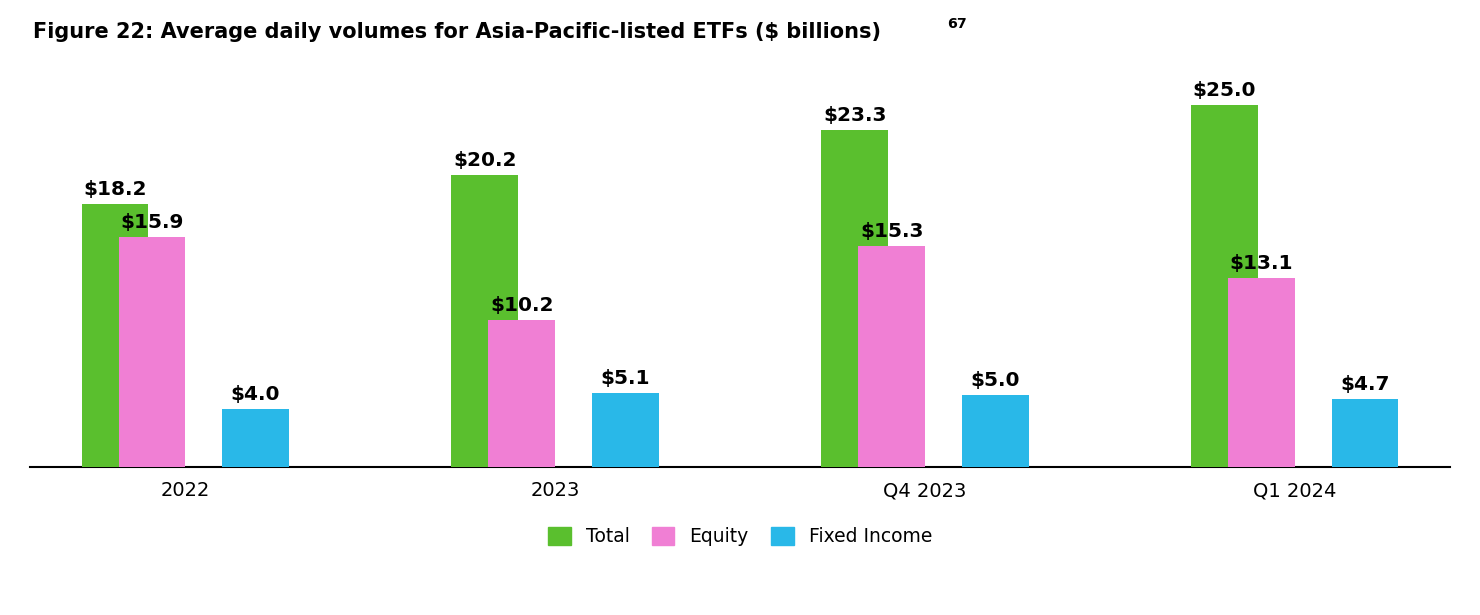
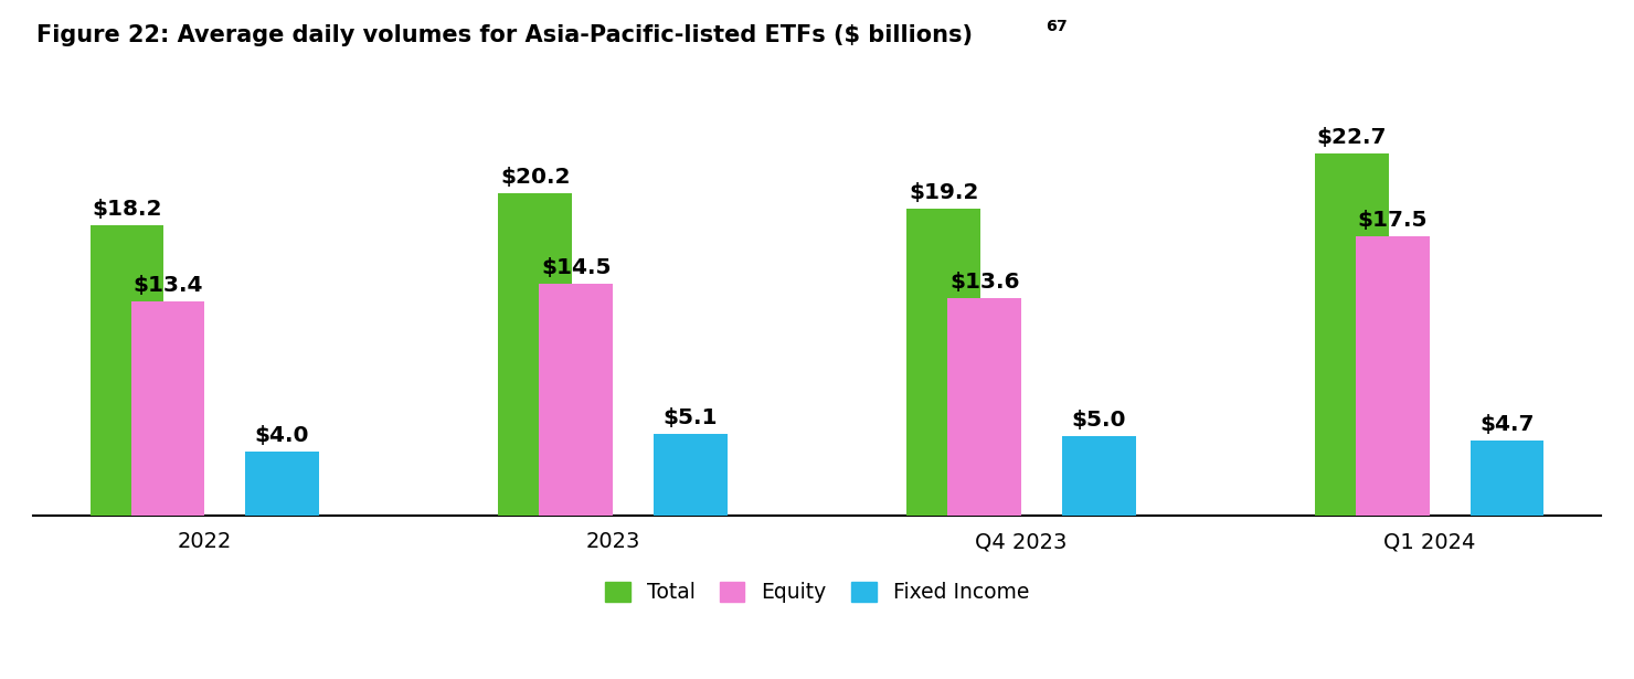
Equity/2022: $15.9 -> $13.4
Equity/2023: $10.2 -> $14.5
Total/Q4 2023: $23.3 -> $19.2
Equity/Q4 2023: $15.3 -> $13.6
Total/Q1 2024: $25.0 -> $22.7
Equity/Q1 2024: $13.1 -> $17.5
